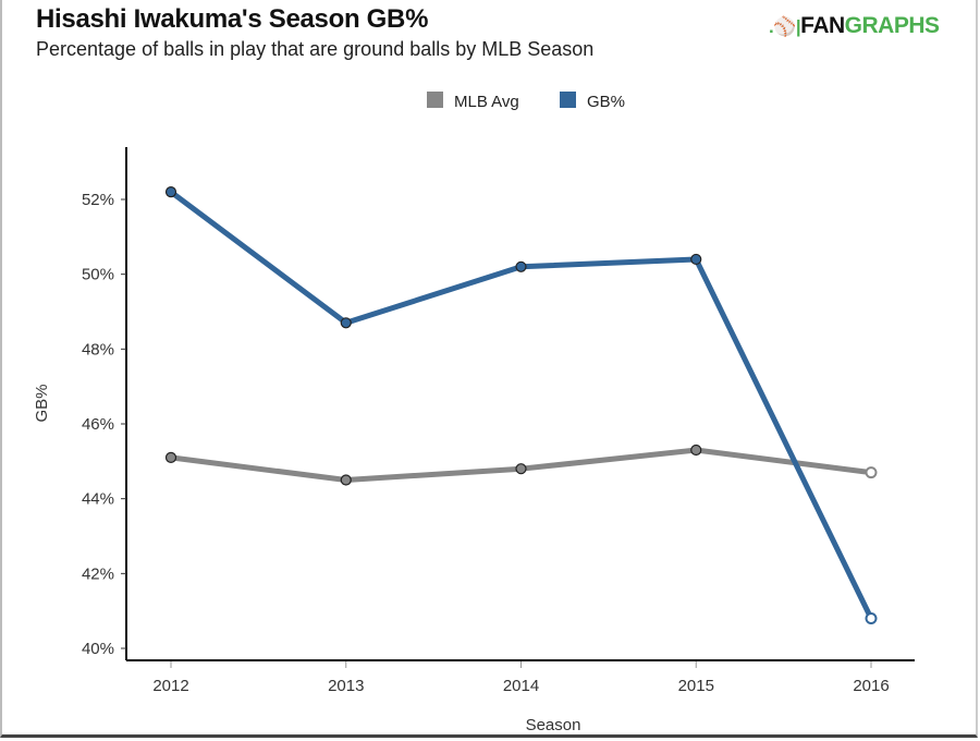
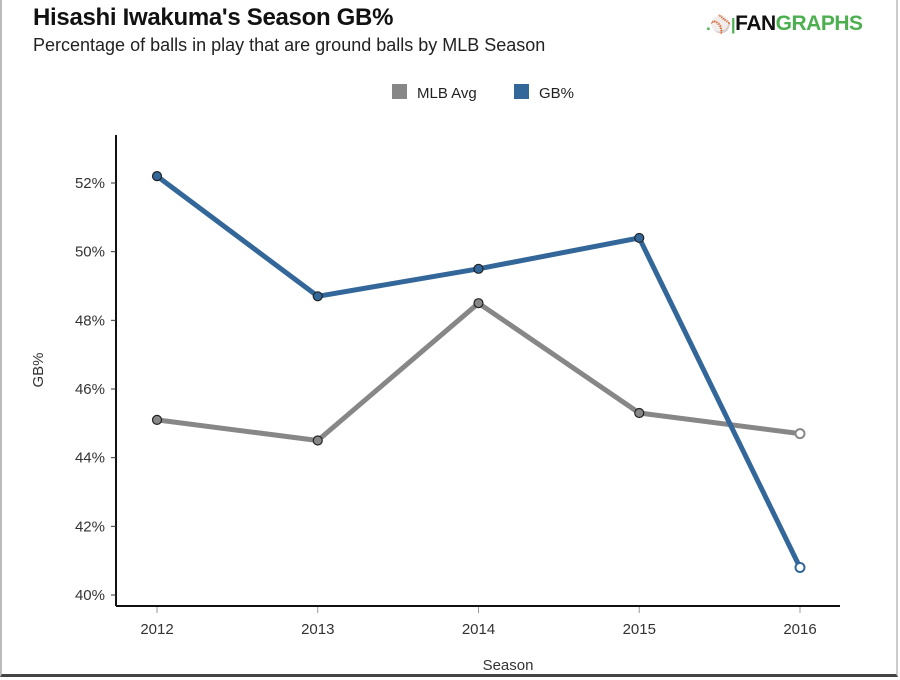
MLB Avg/2014: 44.8% -> 48.5%
GB%/2014: 50.2% -> 49.5%
